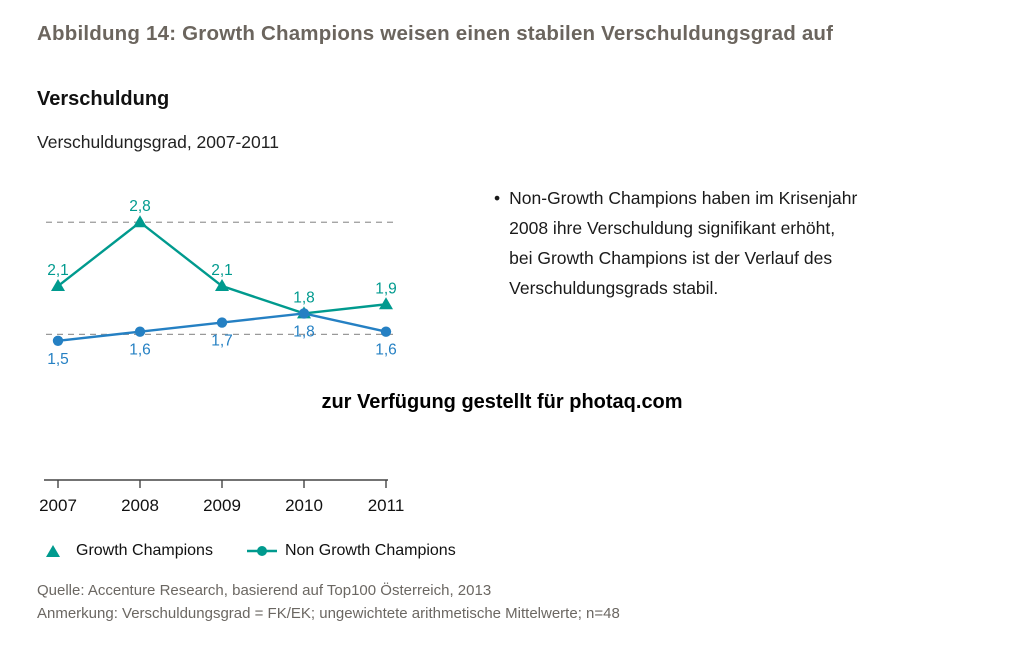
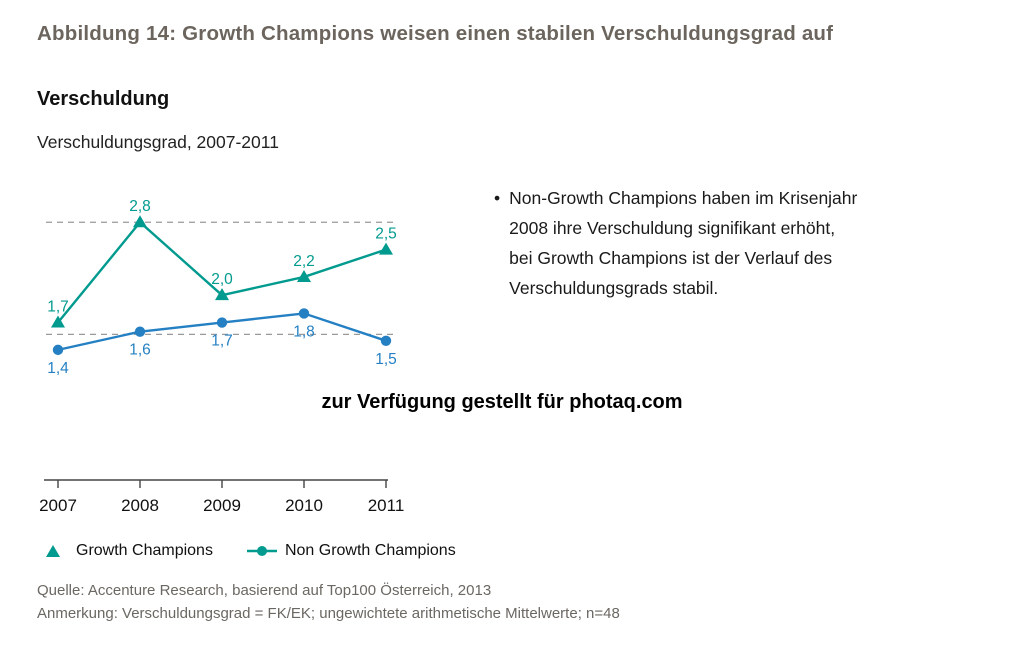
Growth Champions/2007: 2,1 -> 1,7
Non Growth Champions/2007: 1,5 -> 1,4
Growth Champions/2009: 2,1 -> 2,0
Growth Champions/2010: 1,8 -> 2,2
Growth Champions/2011: 1,9 -> 2,5
Non Growth Champions/2011: 1,6 -> 1,5
